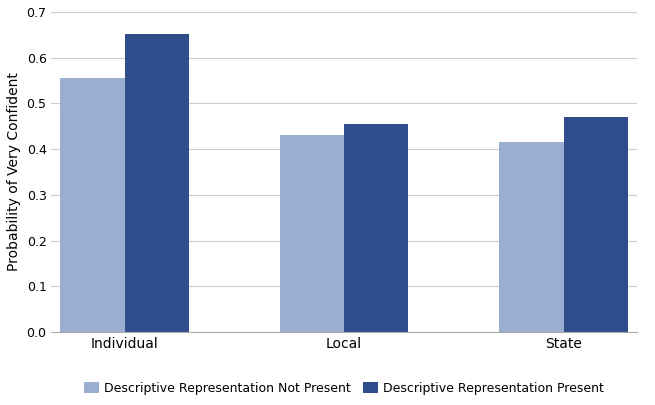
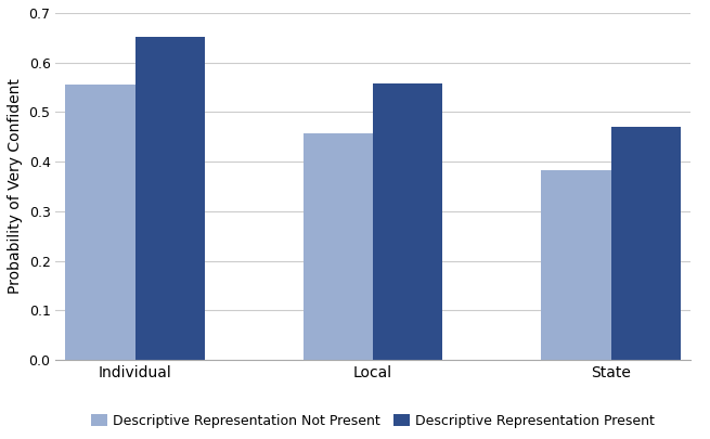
Descriptive Representation Not Present/Local: 0.430 -> 0.458
Descriptive Representation Present/Local: 0.455 -> 0.557
Descriptive Representation Not Present/State: 0.415 -> 0.383
